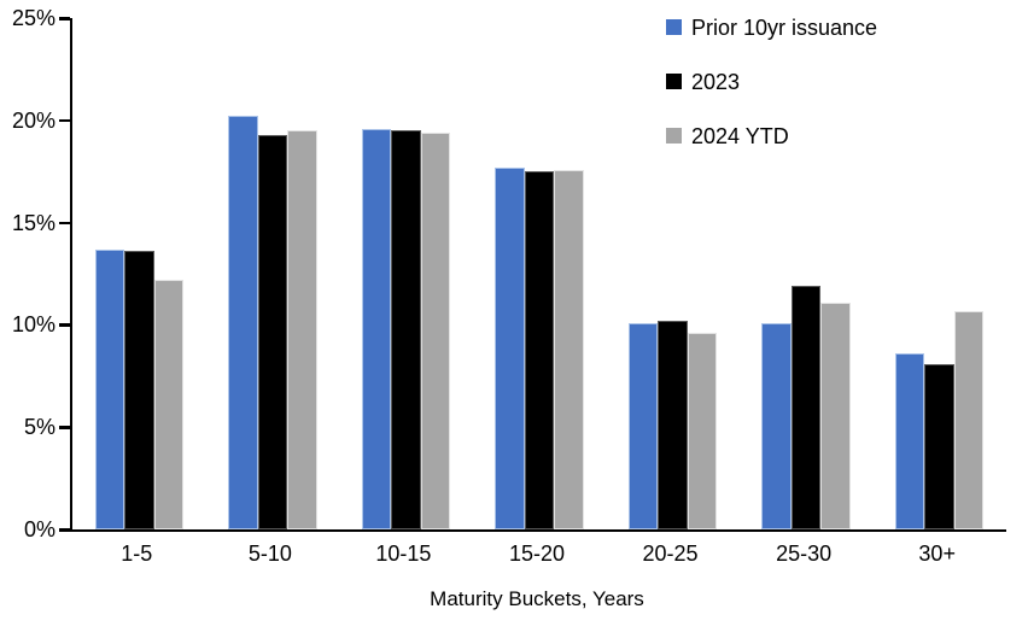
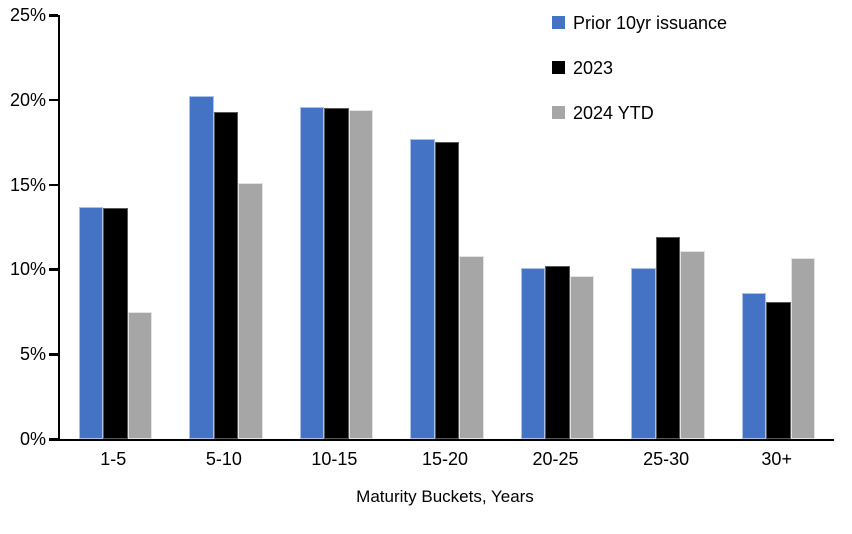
2024 YTD/1-5: 12.2% -> 7.5%
2024 YTD/5-10: 19.5% -> 15.1%
2024 YTD/15-20: 17.6% -> 10.8%
